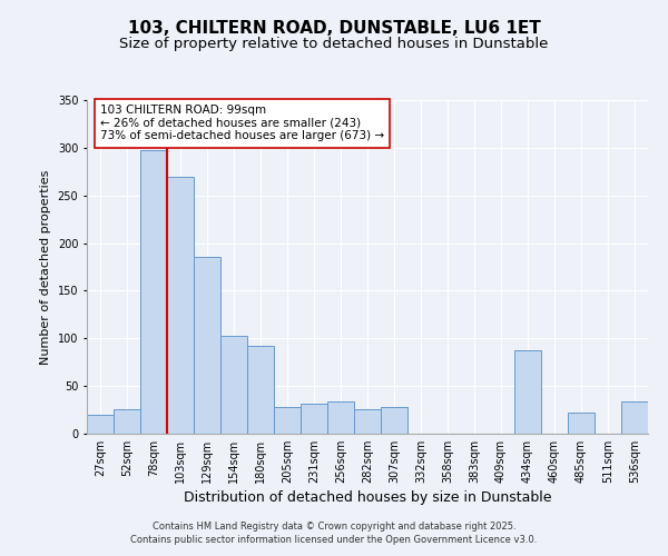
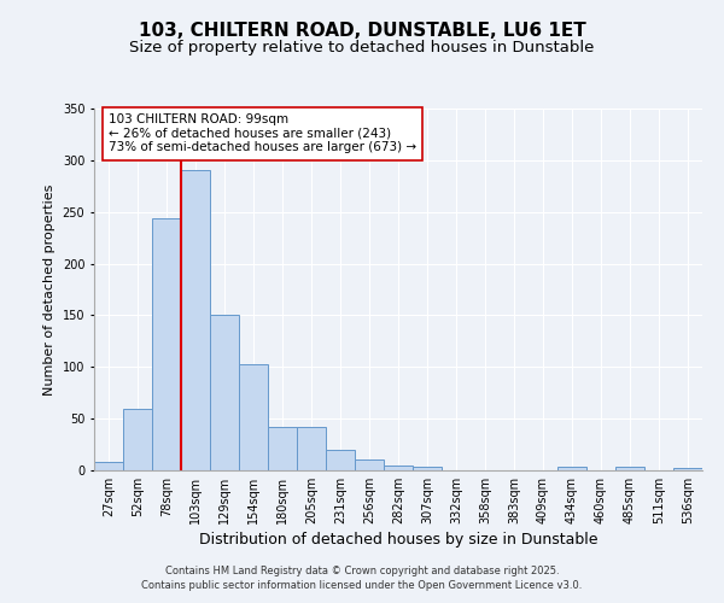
27sqm: 20 -> 8
52sqm: 26 -> 59
78sqm: 298 -> 244
103sqm: 270 -> 290
129sqm: 186 -> 150
180sqm: 92 -> 42
205sqm: 28 -> 42
231sqm: 32 -> 20
256sqm: 34 -> 11
282sqm: 26 -> 5
307sqm: 28 -> 3
434sqm: 88 -> 4
485sqm: 22 -> 3
536sqm: 34 -> 2
